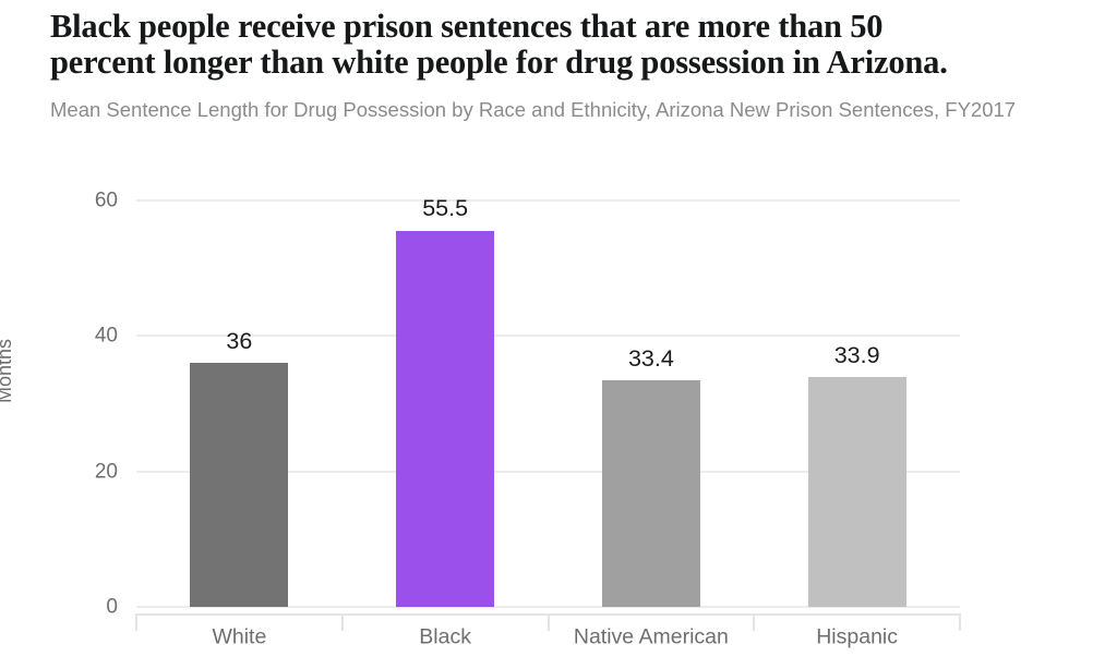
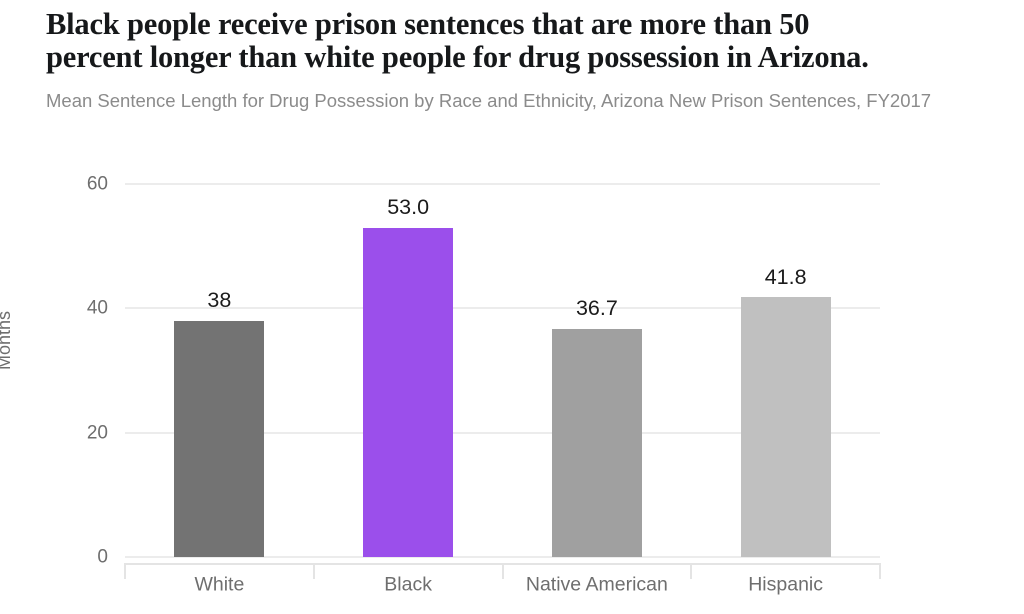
White: 36 -> 38
Black: 55.5 -> 53.0
Native American: 33.4 -> 36.7
Hispanic: 33.9 -> 41.8
